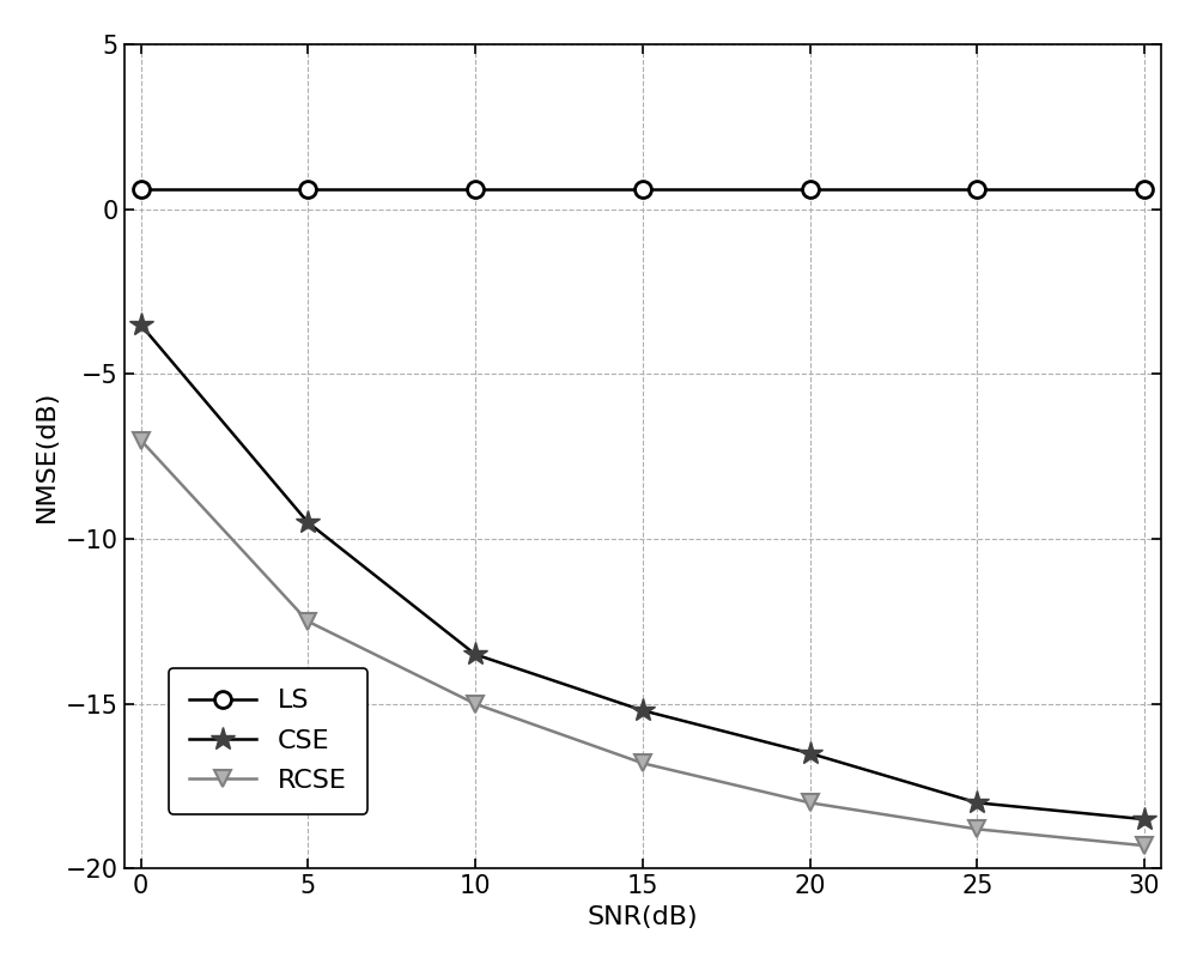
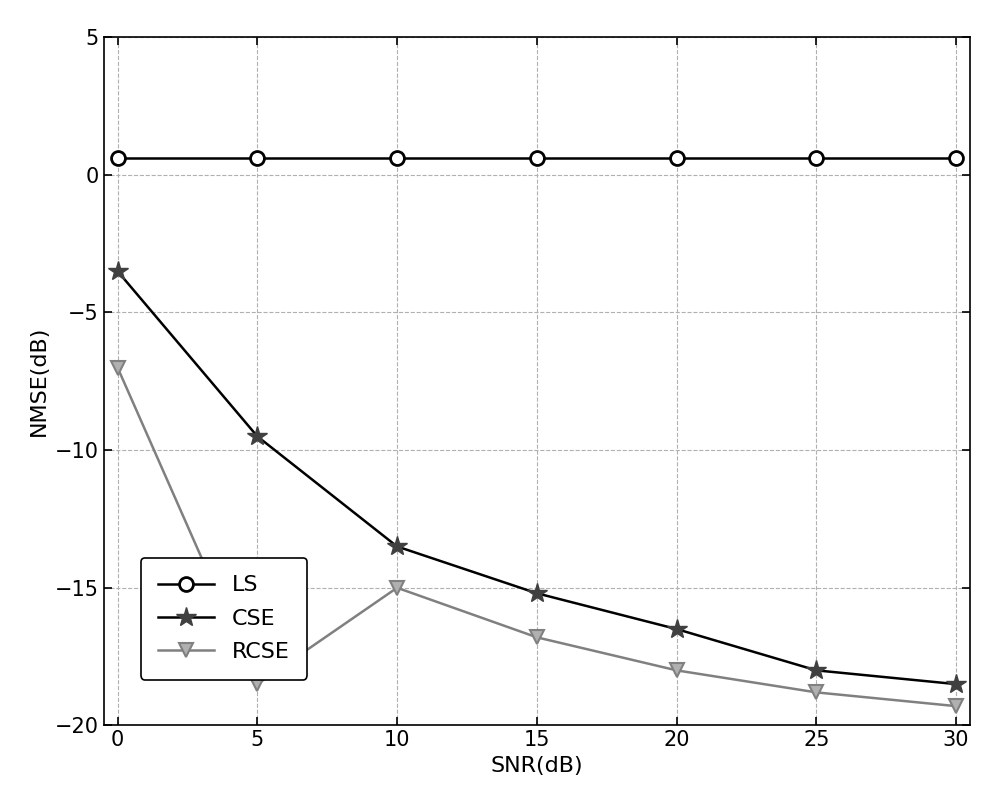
RCSE/5: -12.5 -> -18.5
